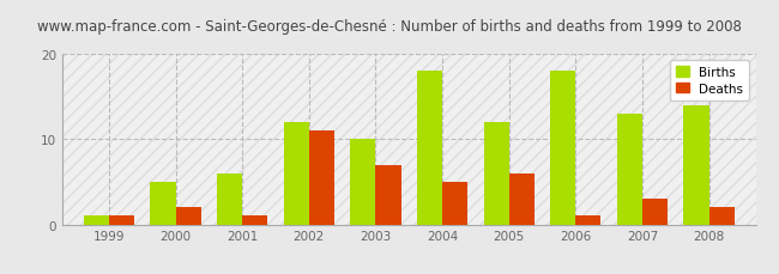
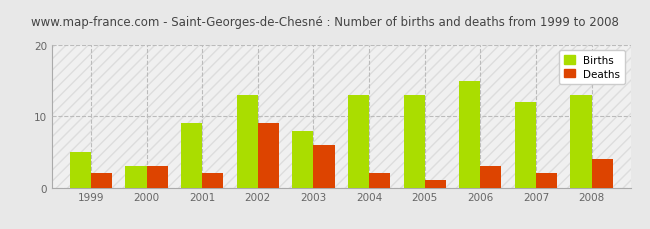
Births/1999: 1 -> 5
Deaths/1999: 1 -> 2
Births/2000: 5 -> 3
Deaths/2000: 2 -> 3
Births/2001: 6 -> 9
Deaths/2001: 1 -> 2
Births/2002: 12 -> 13
Deaths/2002: 11 -> 9
Births/2003: 10 -> 8
Deaths/2003: 7 -> 6
Births/2004: 18 -> 13
Deaths/2004: 5 -> 2
Births/2005: 12 -> 13
Deaths/2005: 6 -> 1
Births/2006: 18 -> 15
Deaths/2006: 1 -> 3
Births/2007: 13 -> 12
Deaths/2007: 3 -> 2
Births/2008: 14 -> 13
Deaths/2008: 2 -> 4
